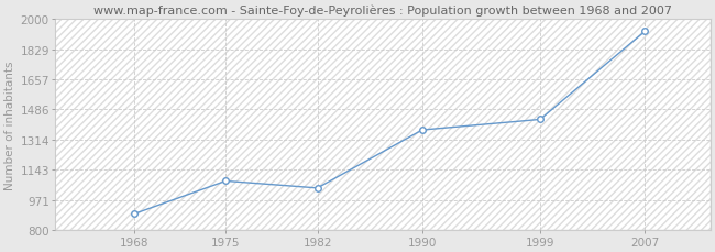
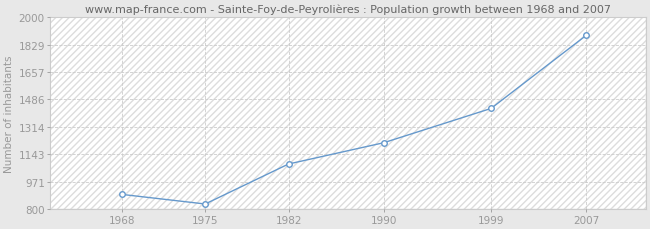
1975: 1080 -> 830
1982: 1040 -> 1080
1990: 1370 -> 1220
2007: 1930 -> 1890
